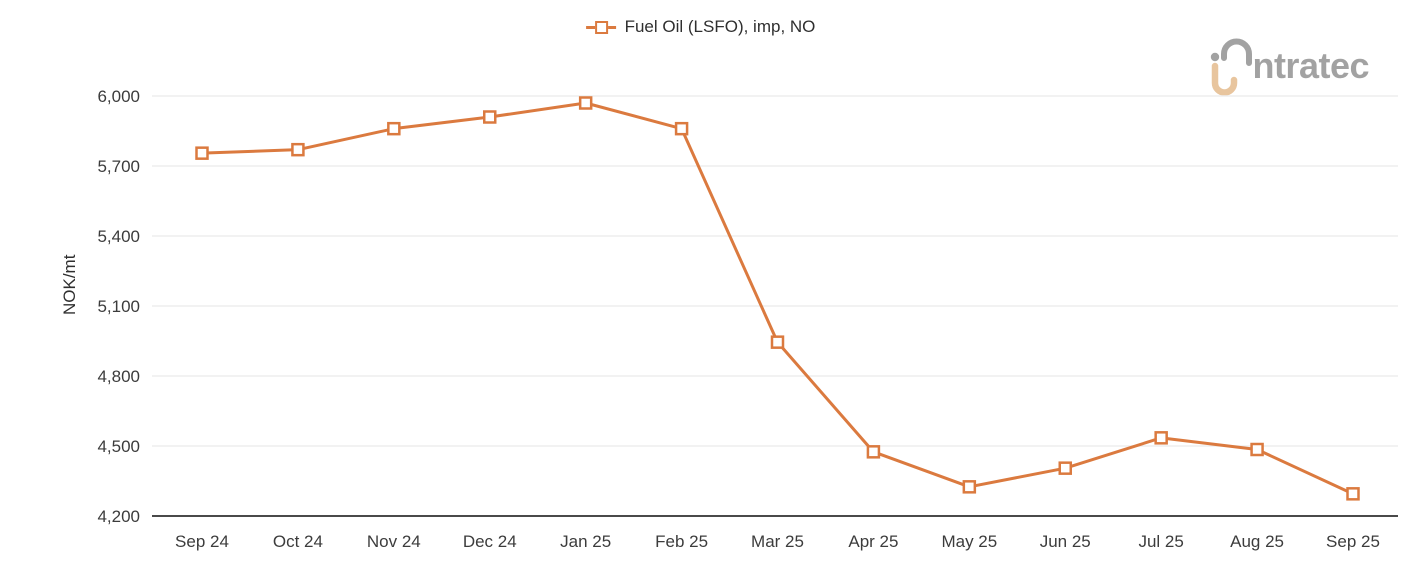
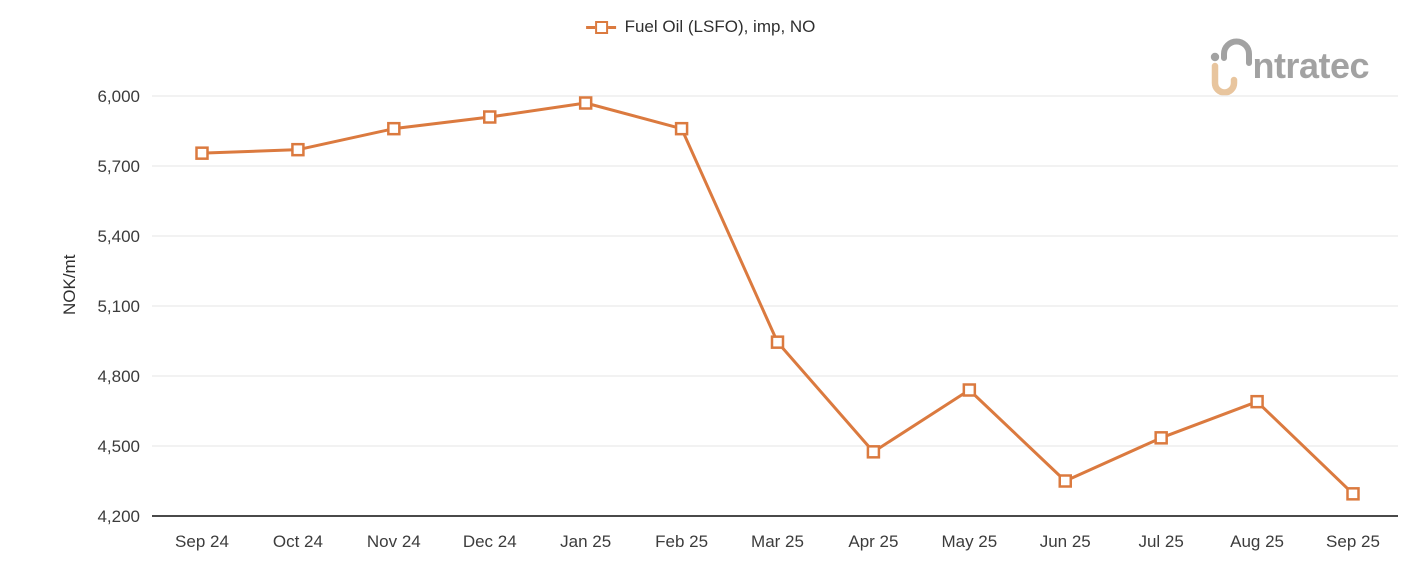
May 25: 4320 -> 4740
Jun 25: 4400 -> 4350
Aug 25: 4480 -> 4690
